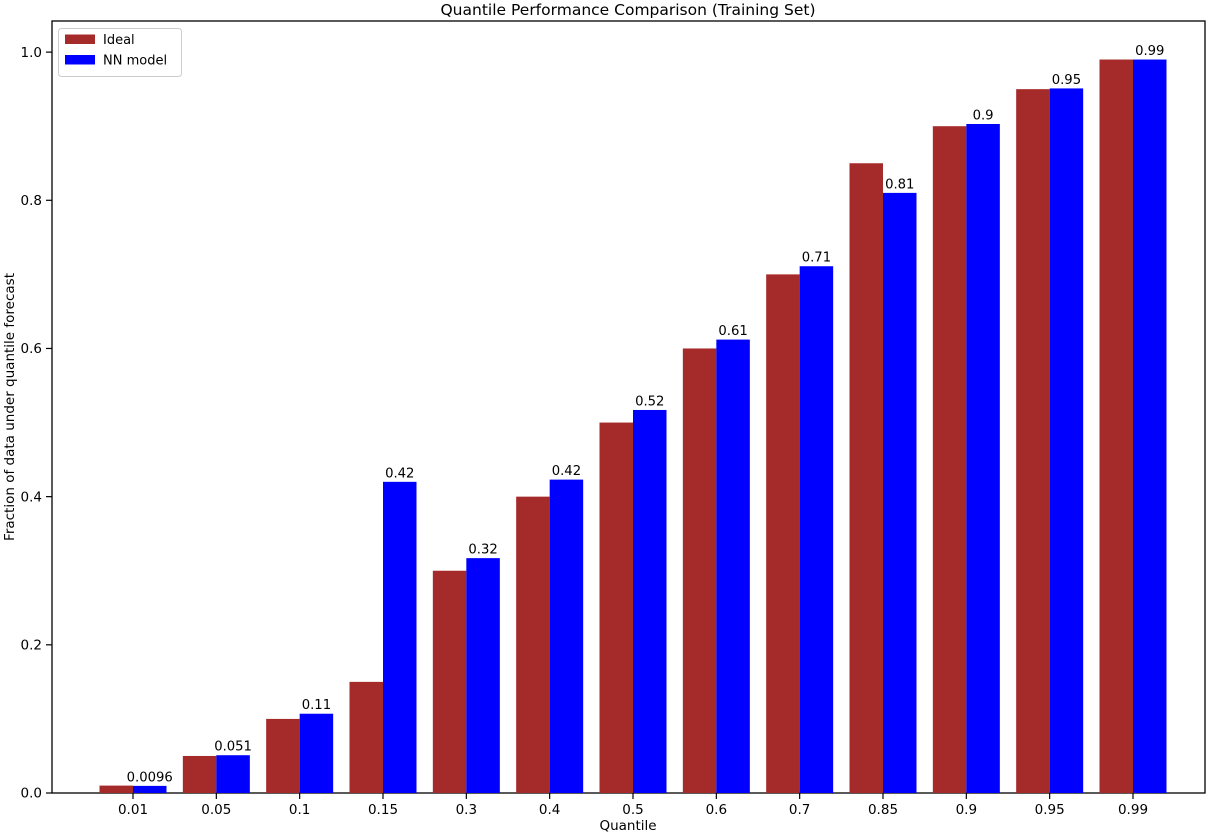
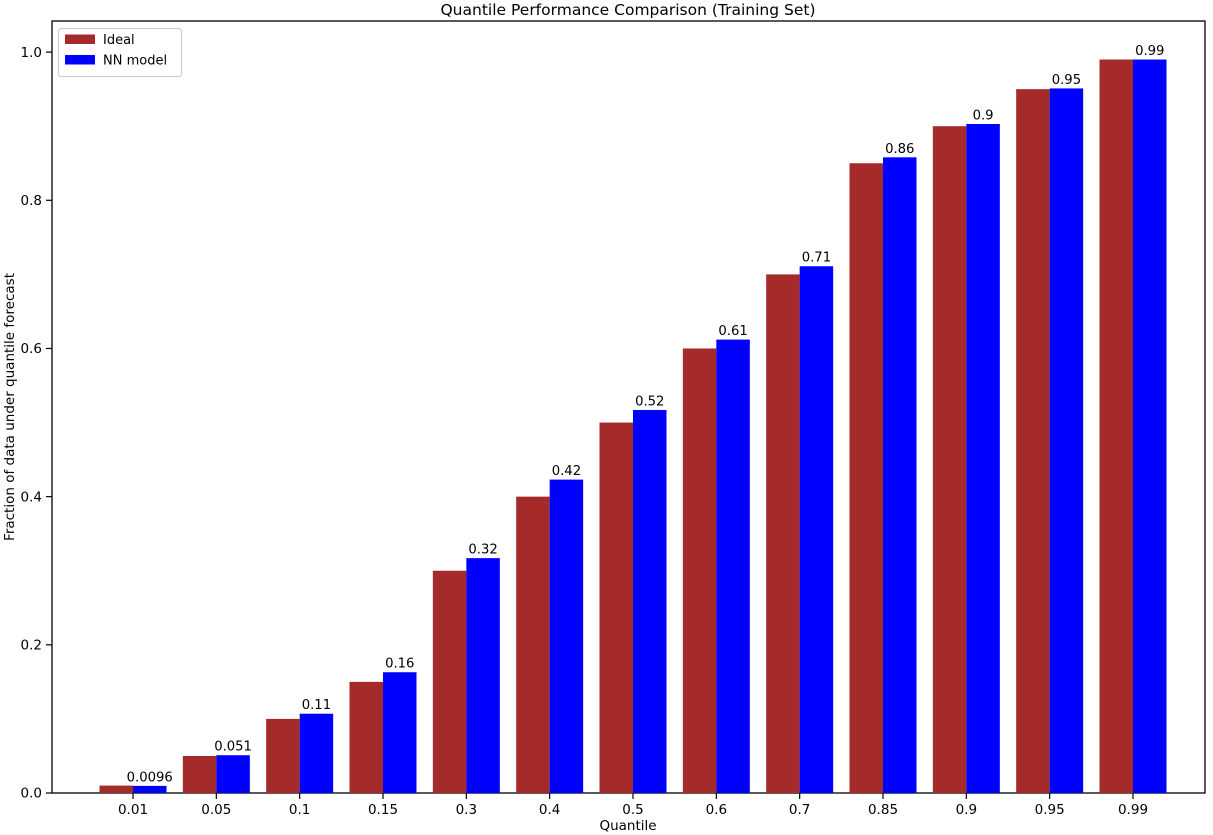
NN model/0.15: 0.42 -> 0.16
NN model/0.85: 0.81 -> 0.86
